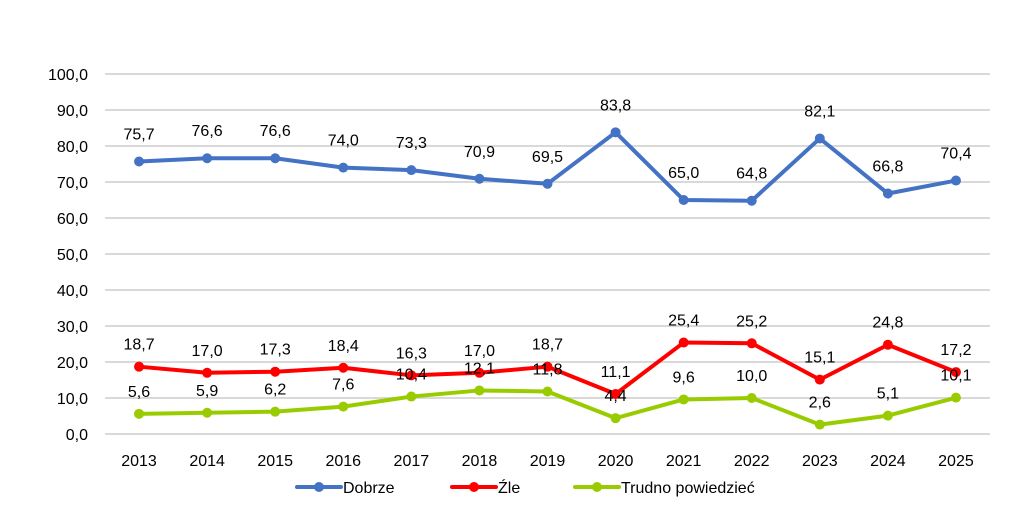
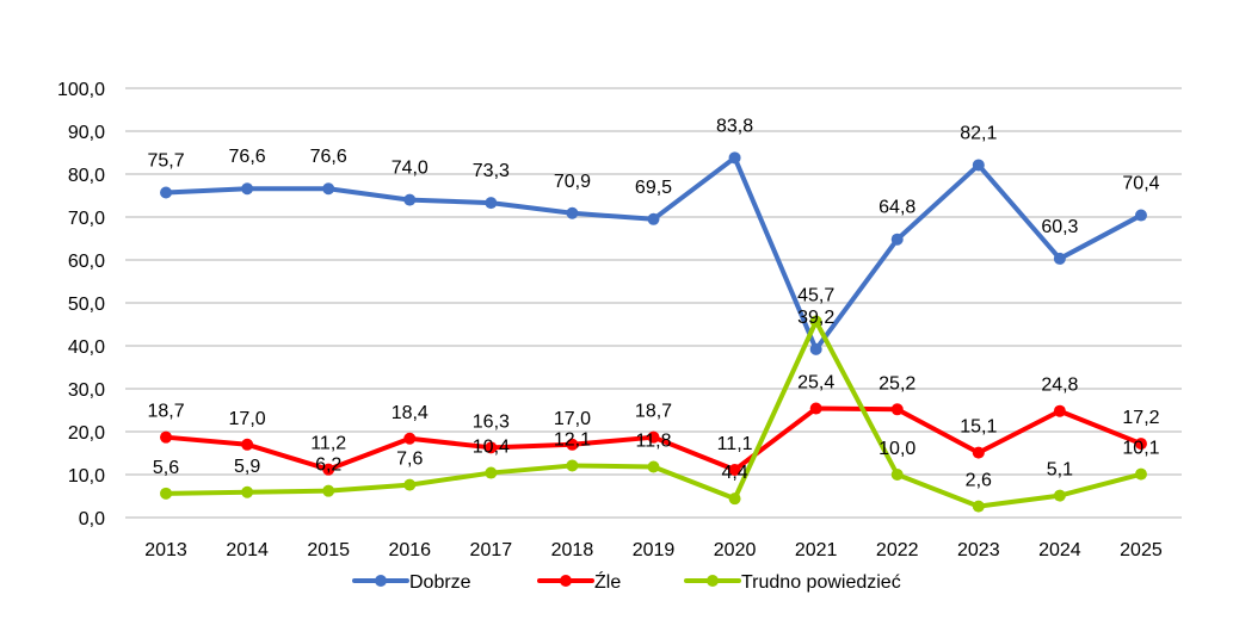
Źle/2015: 17,3 -> 11,2
Dobrze/2021: 65,0 -> 39,2
Trudno powiedzieć/2021: 9,6 -> 45,7
Dobrze/2024: 66,8 -> 60,3
